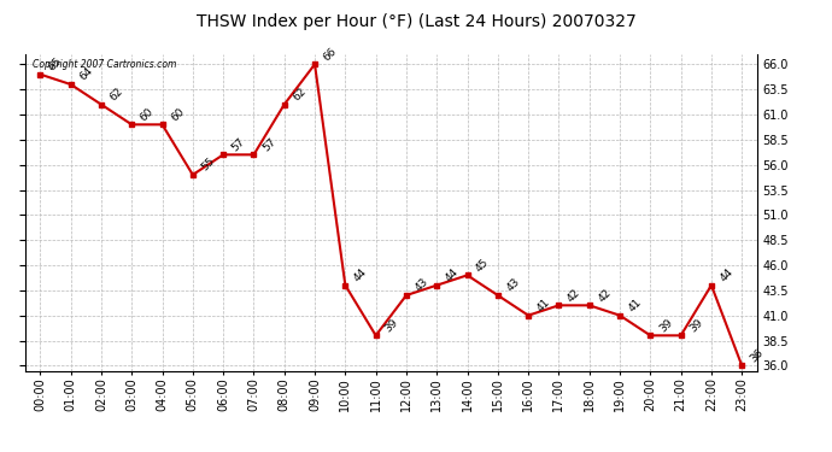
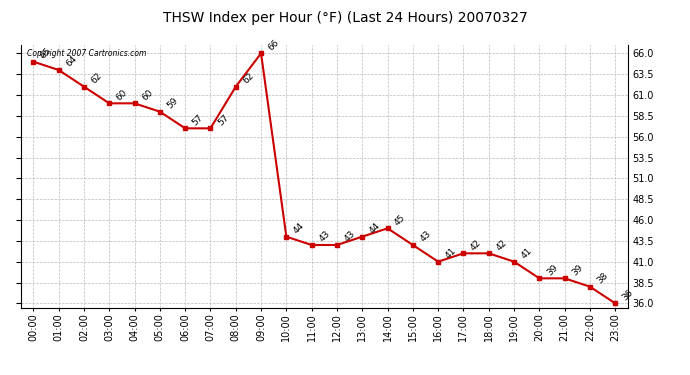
05:00: 55 -> 59
11:00: 39 -> 43
22:00: 44 -> 38
